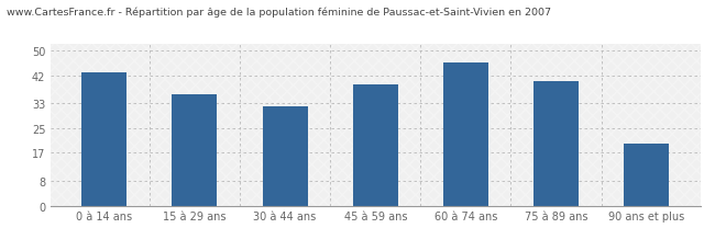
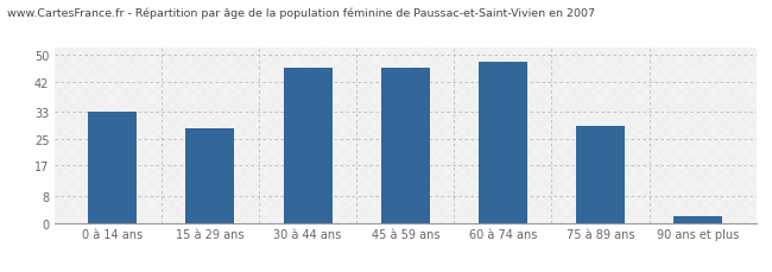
0 à 14 ans: 43 -> 33
15 à 29 ans: 36 -> 28
30 à 44 ans: 32 -> 46
45 à 59 ans: 39 -> 46
60 à 74 ans: 46 -> 48
75 à 89 ans: 40 -> 29
90 ans et plus: 20 -> 2
